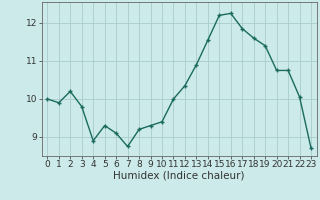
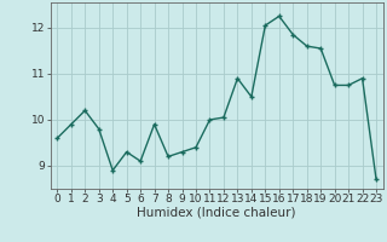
0: 10.00 -> 9.60
7: 8.75 -> 9.90
12: 10.35 -> 10.05
14: 11.55 -> 10.50
15: 12.20 -> 12.05
19: 11.40 -> 11.55
22: 10.05 -> 10.90
